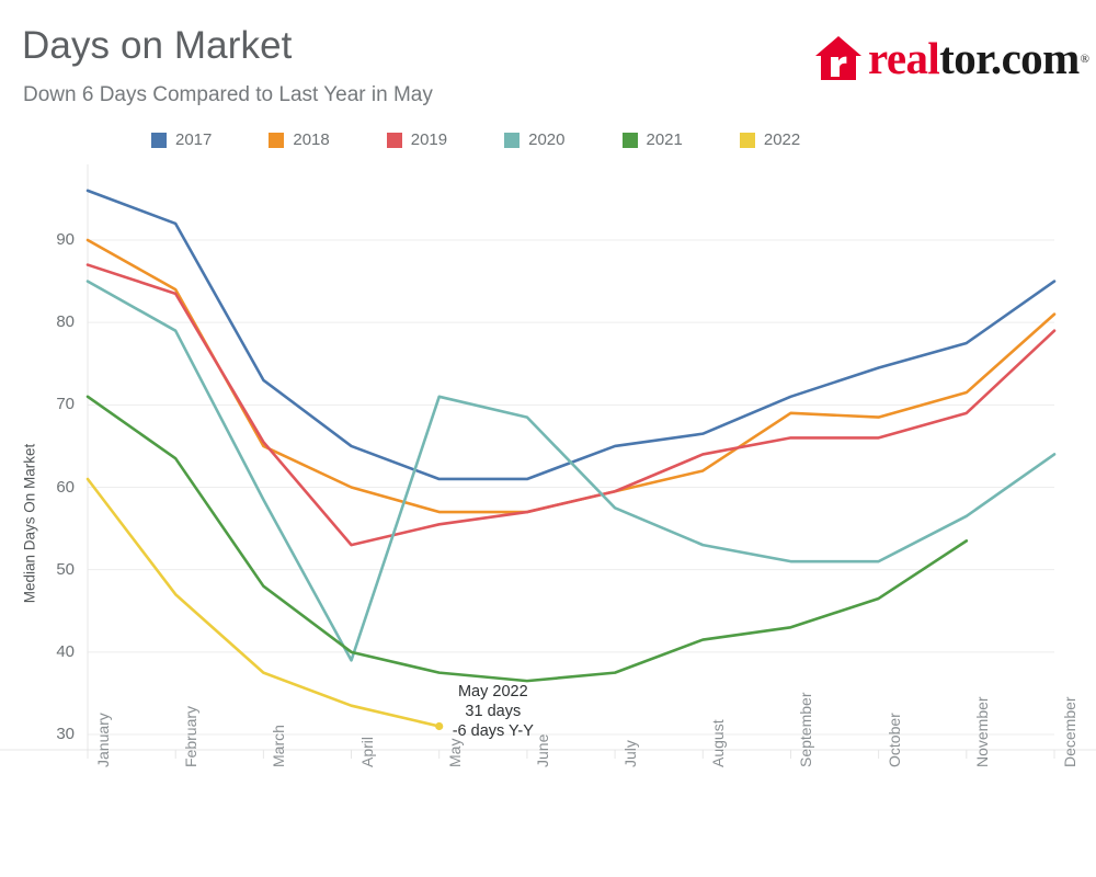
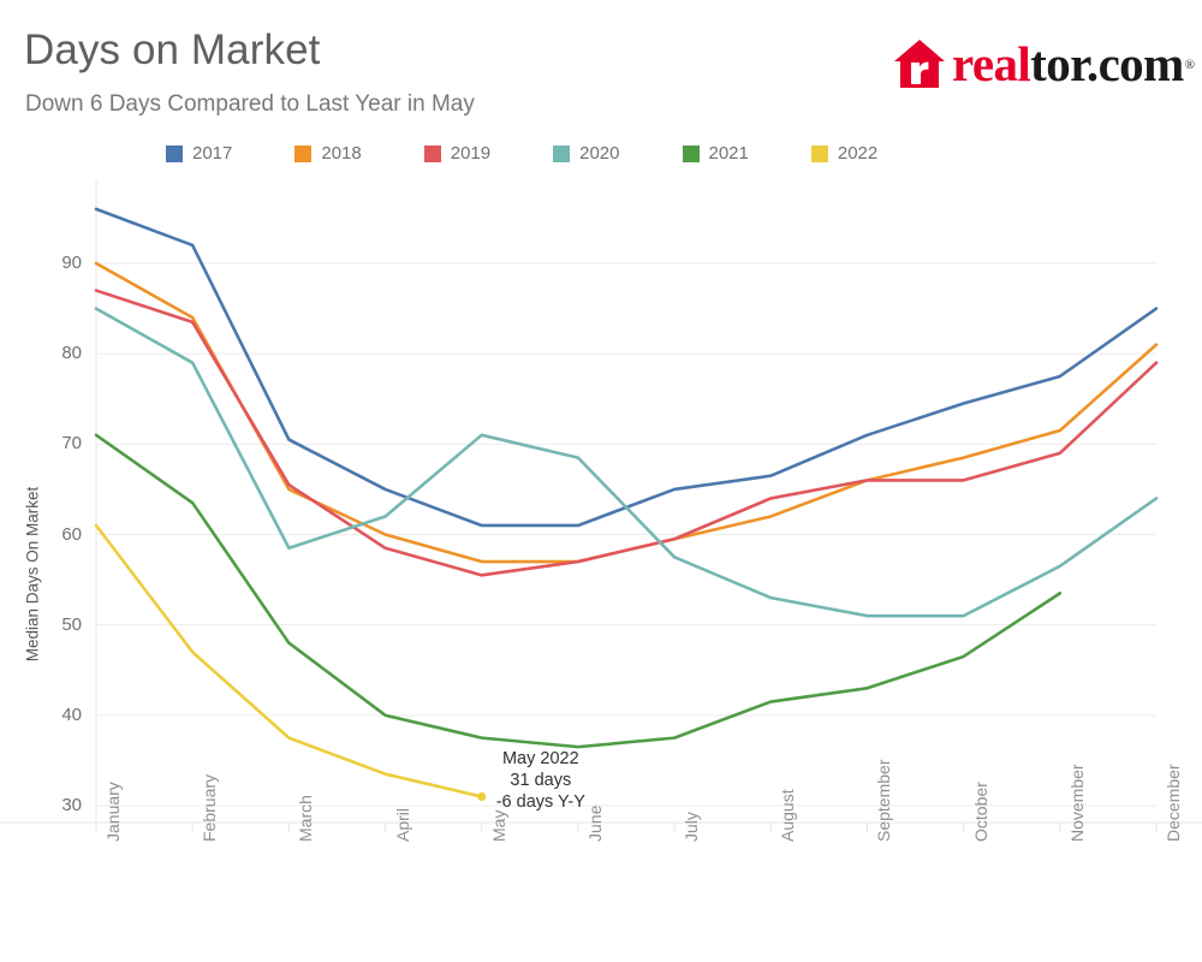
2017/March: 73 -> 70
2019/April: 53 -> 58
2020/April: 39 -> 62
2018/September: 69 -> 66
